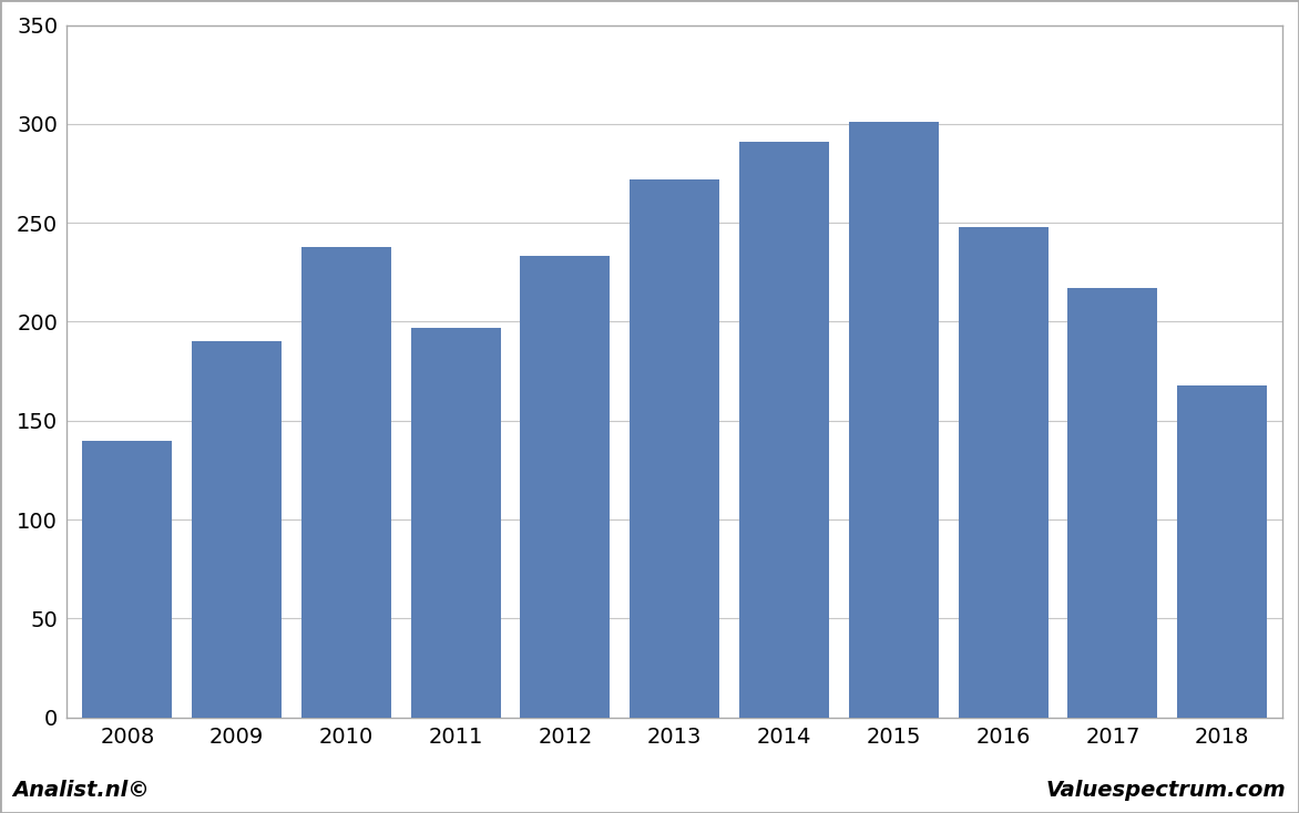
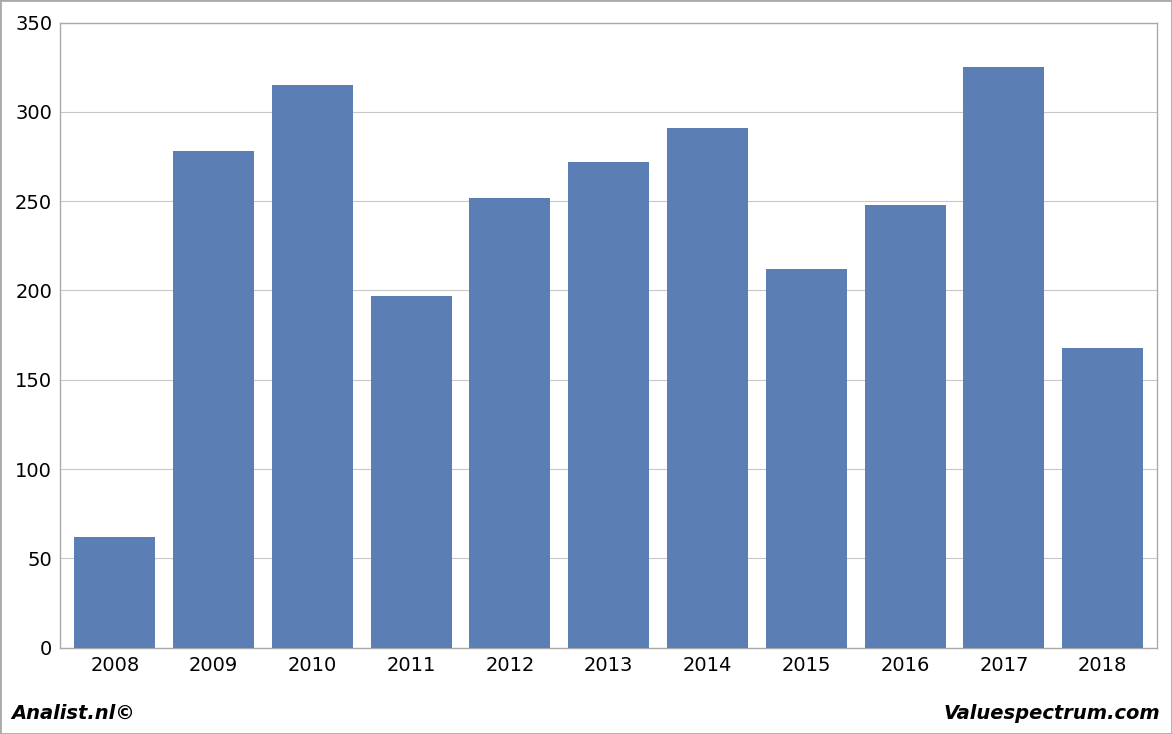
2008: 140 -> 62
2009: 190 -> 278
2010: 238 -> 315
2012: 233 -> 252
2015: 301 -> 212
2017: 217 -> 325
